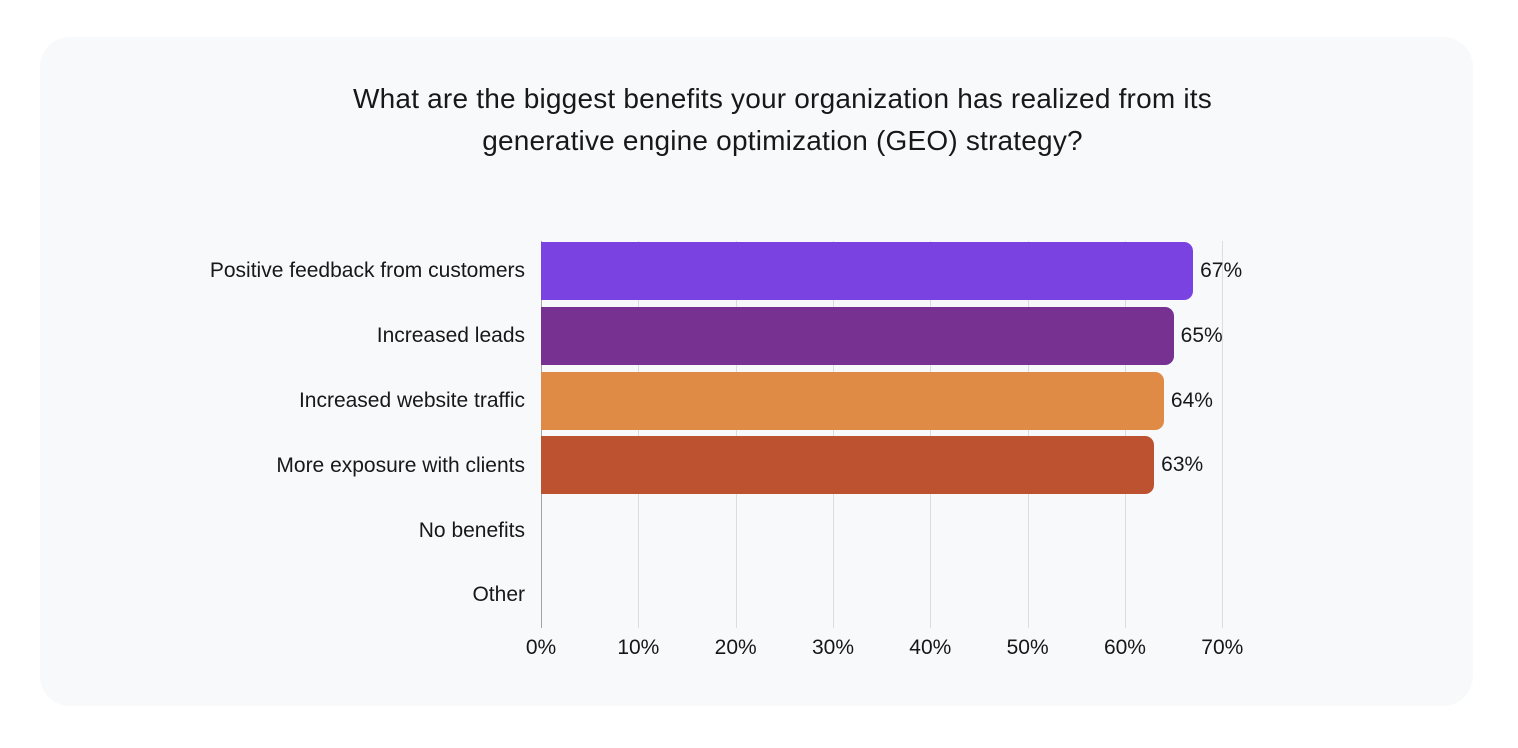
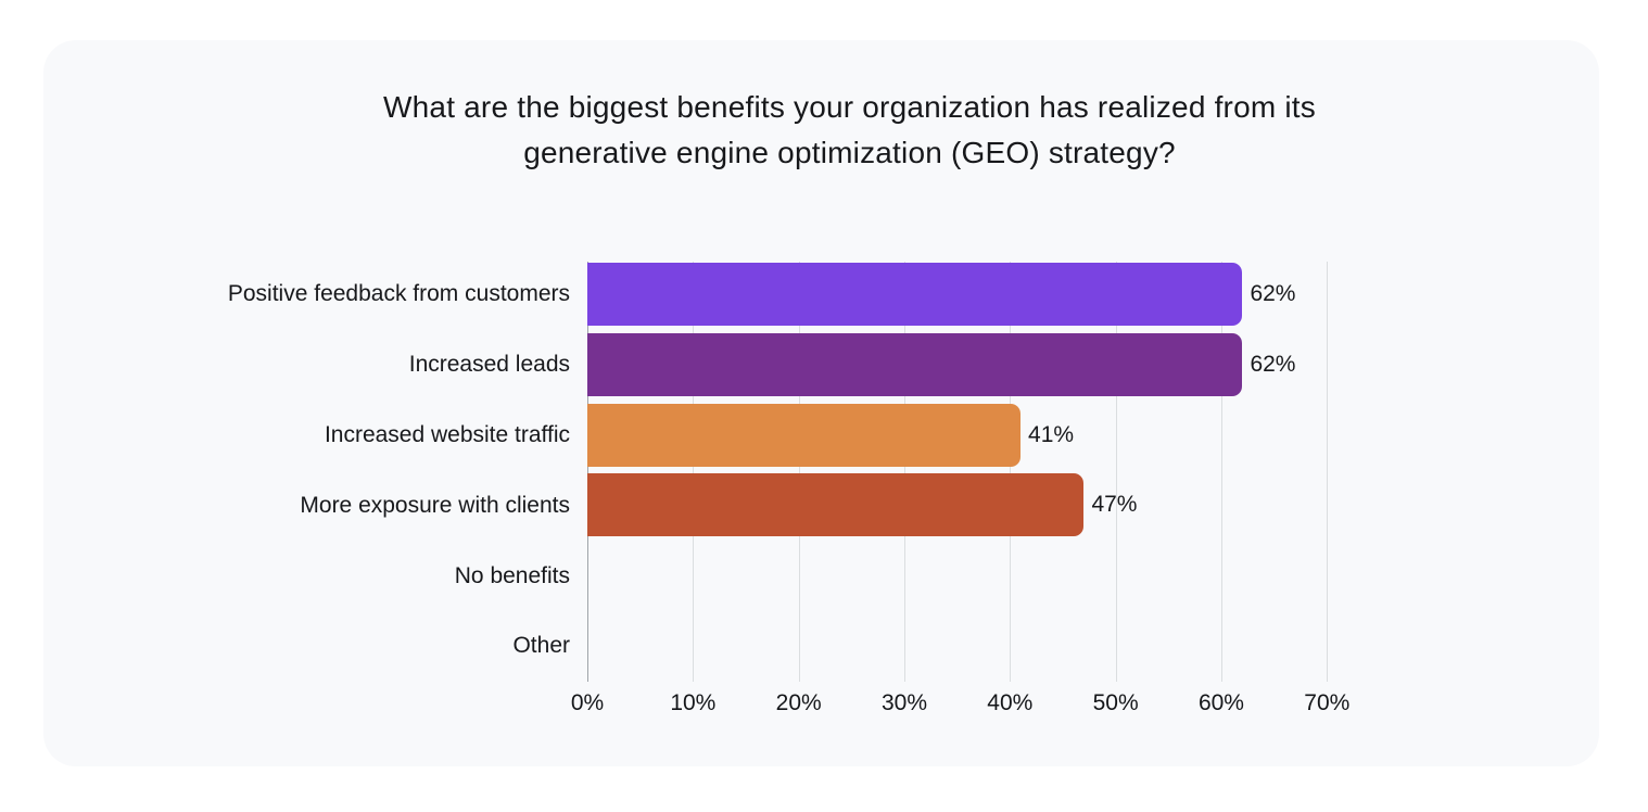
Positive feedback from customers: 67% -> 62%
Increased leads: 65% -> 62%
Increased website traffic: 64% -> 41%
More exposure with clients: 63% -> 47%
